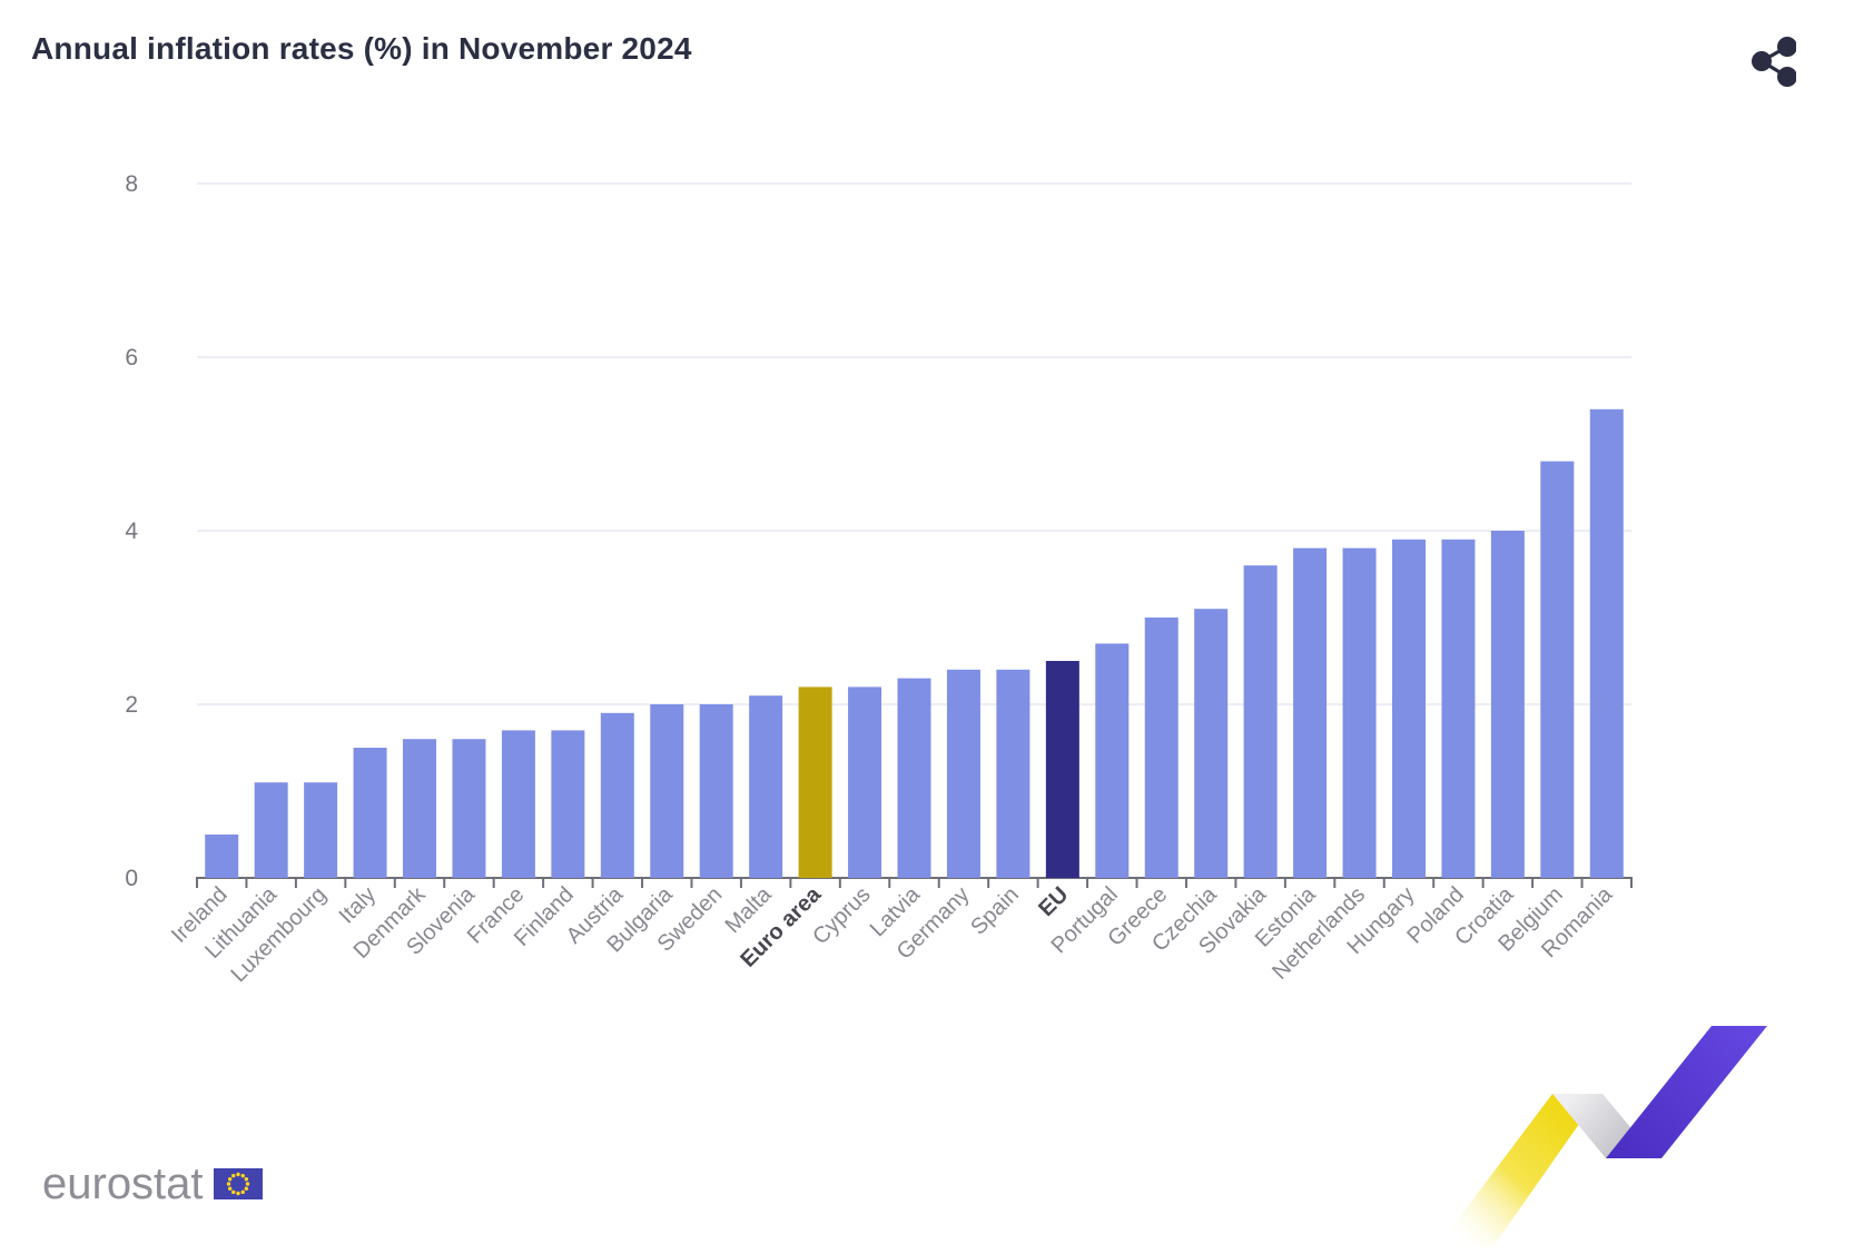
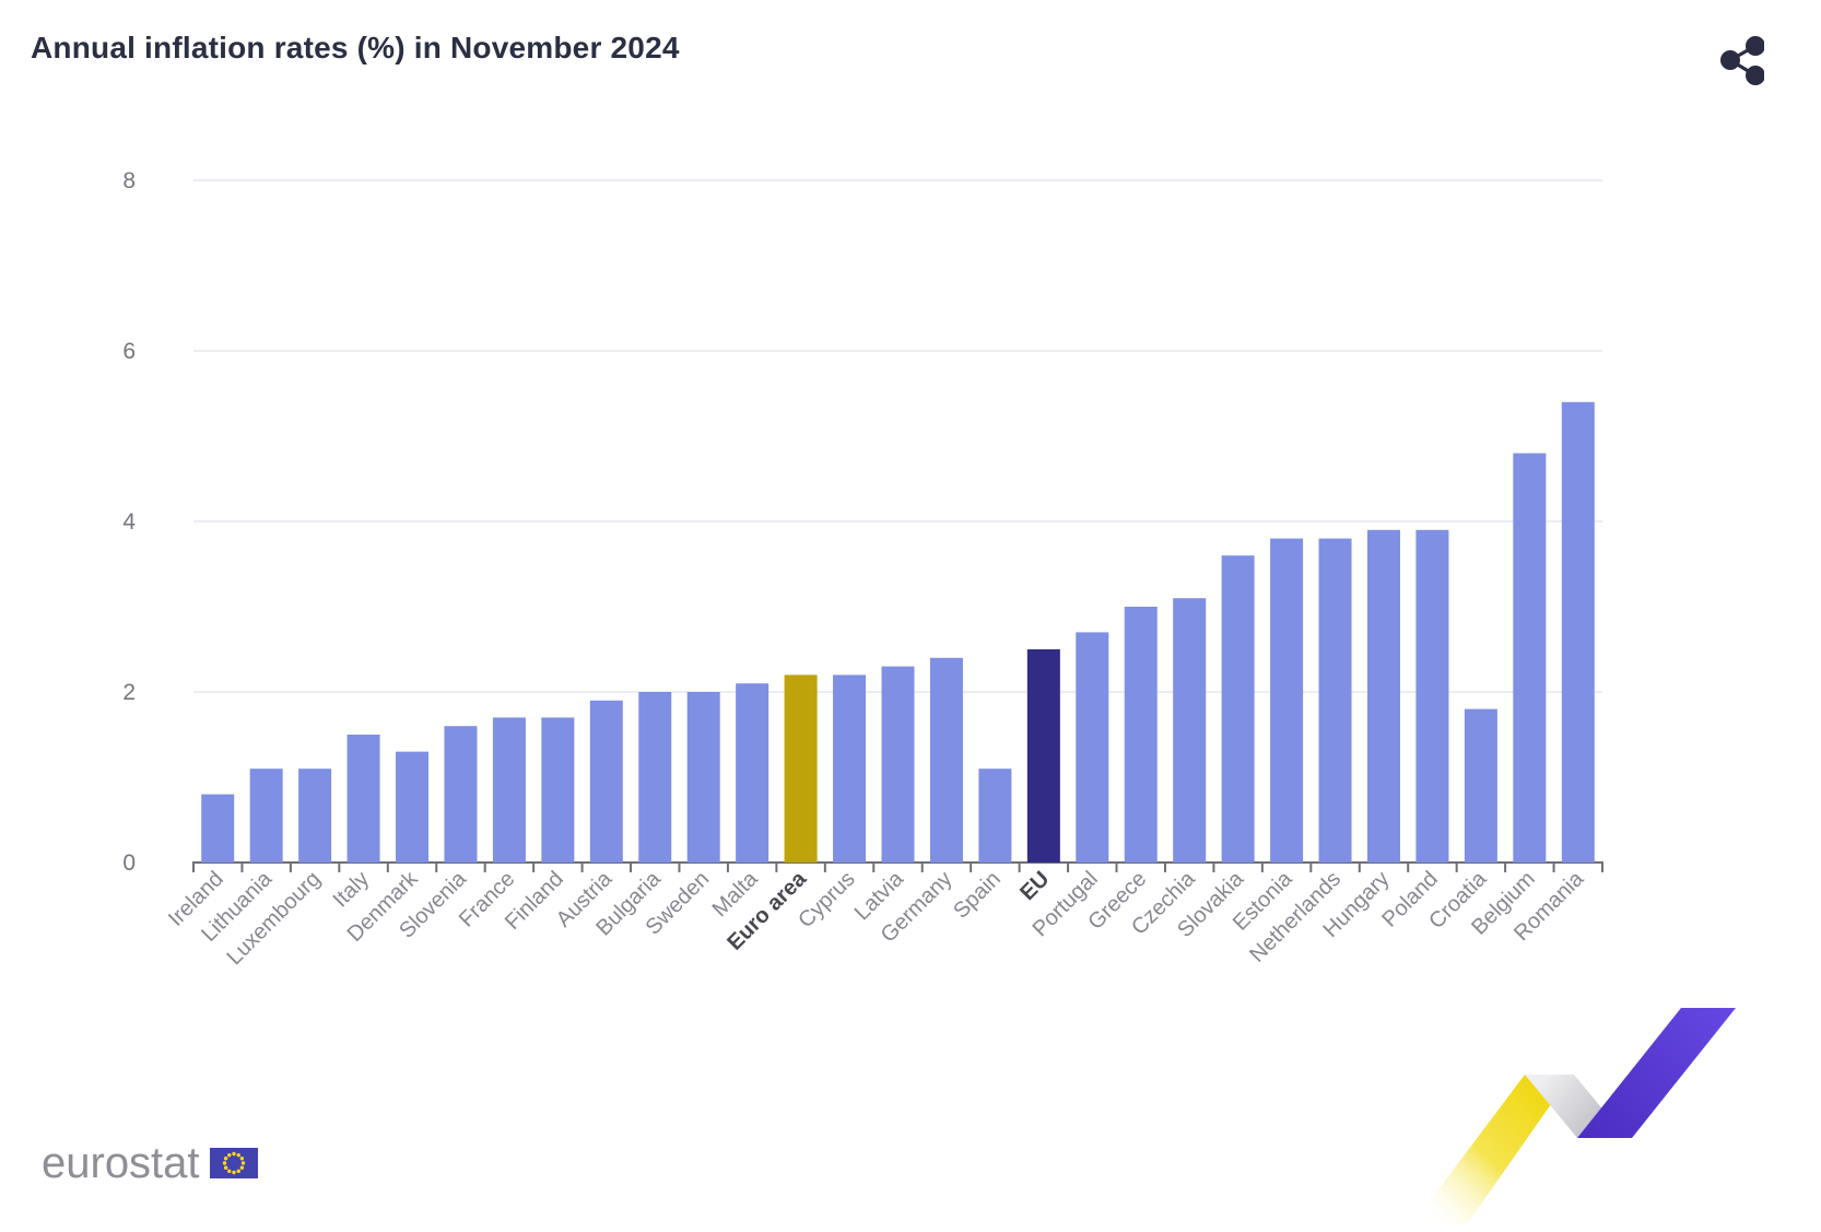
Ireland: 0.5 -> 0.8
Denmark: 1.6 -> 1.3
Spain: 2.4 -> 1.1
Croatia: 4.0 -> 1.8
